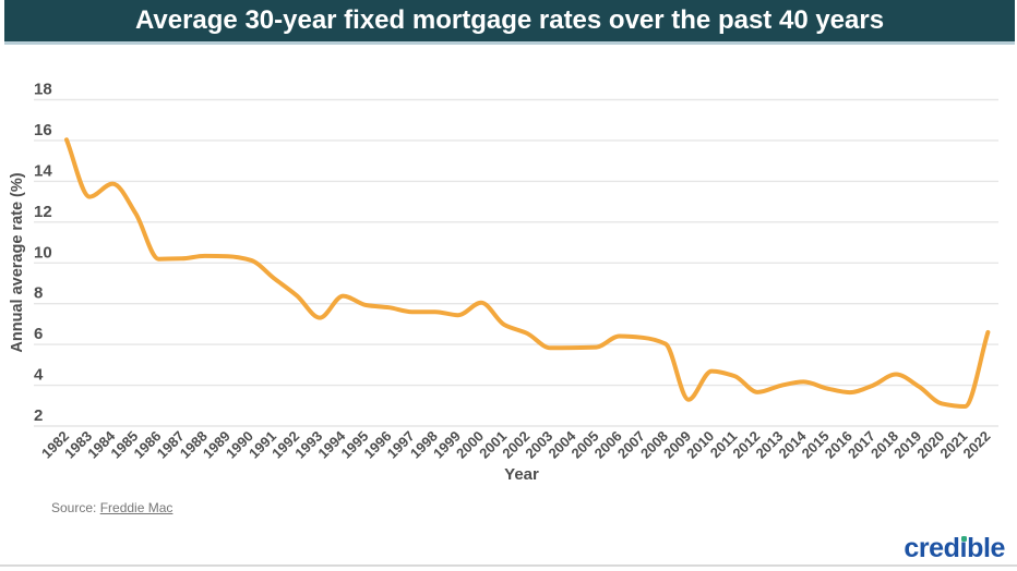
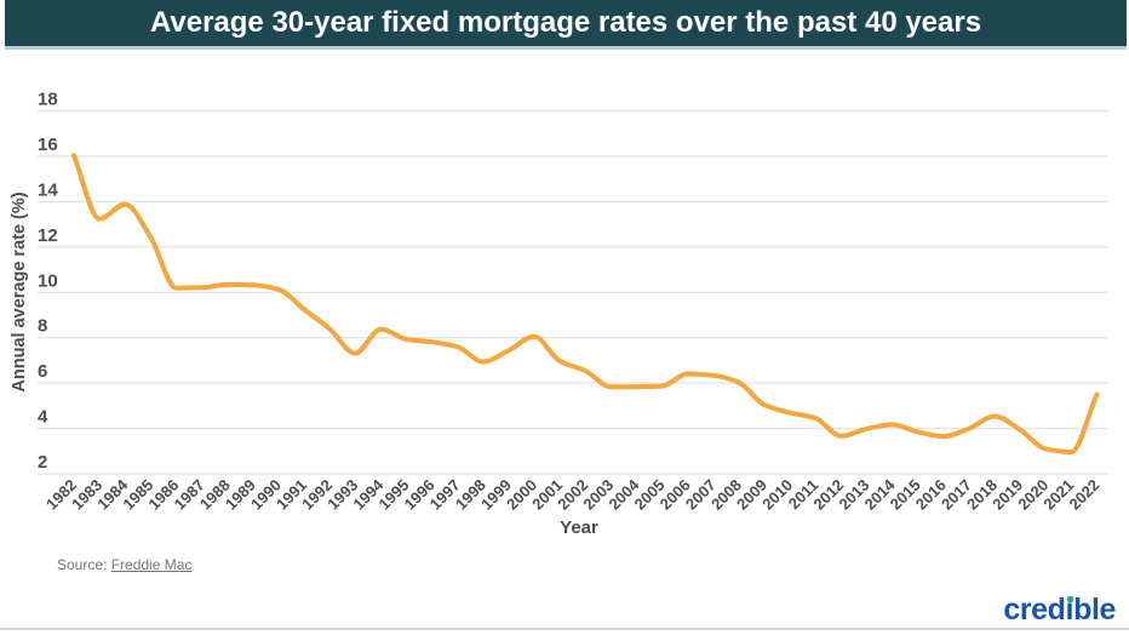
1998: 7.6 -> 6.9
2009: 3.3 -> 5.0
2022: 6.6 -> 5.5
